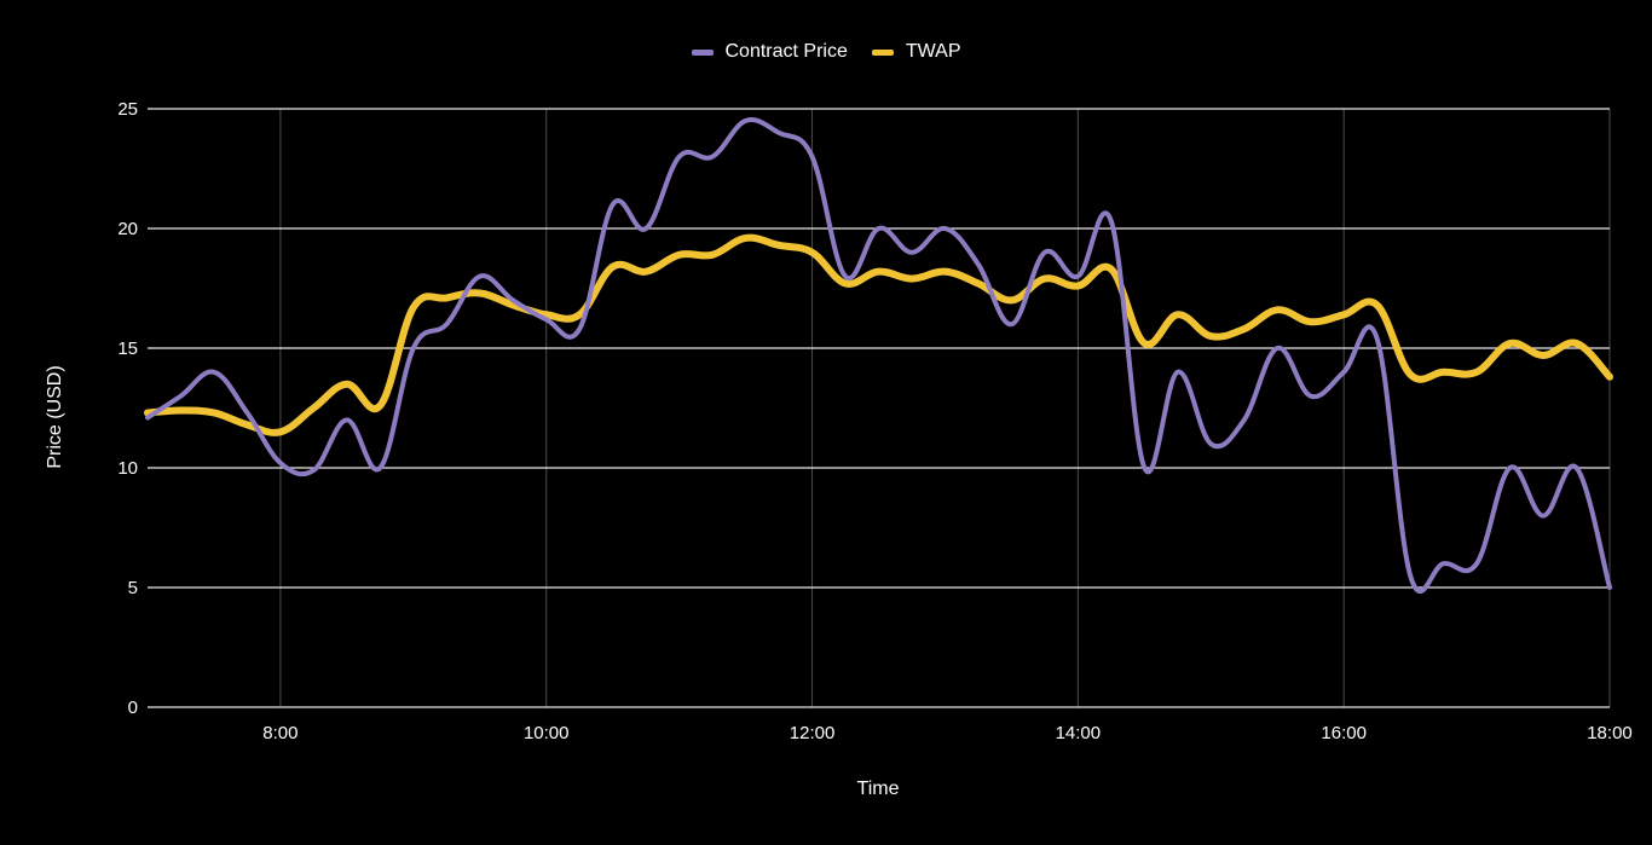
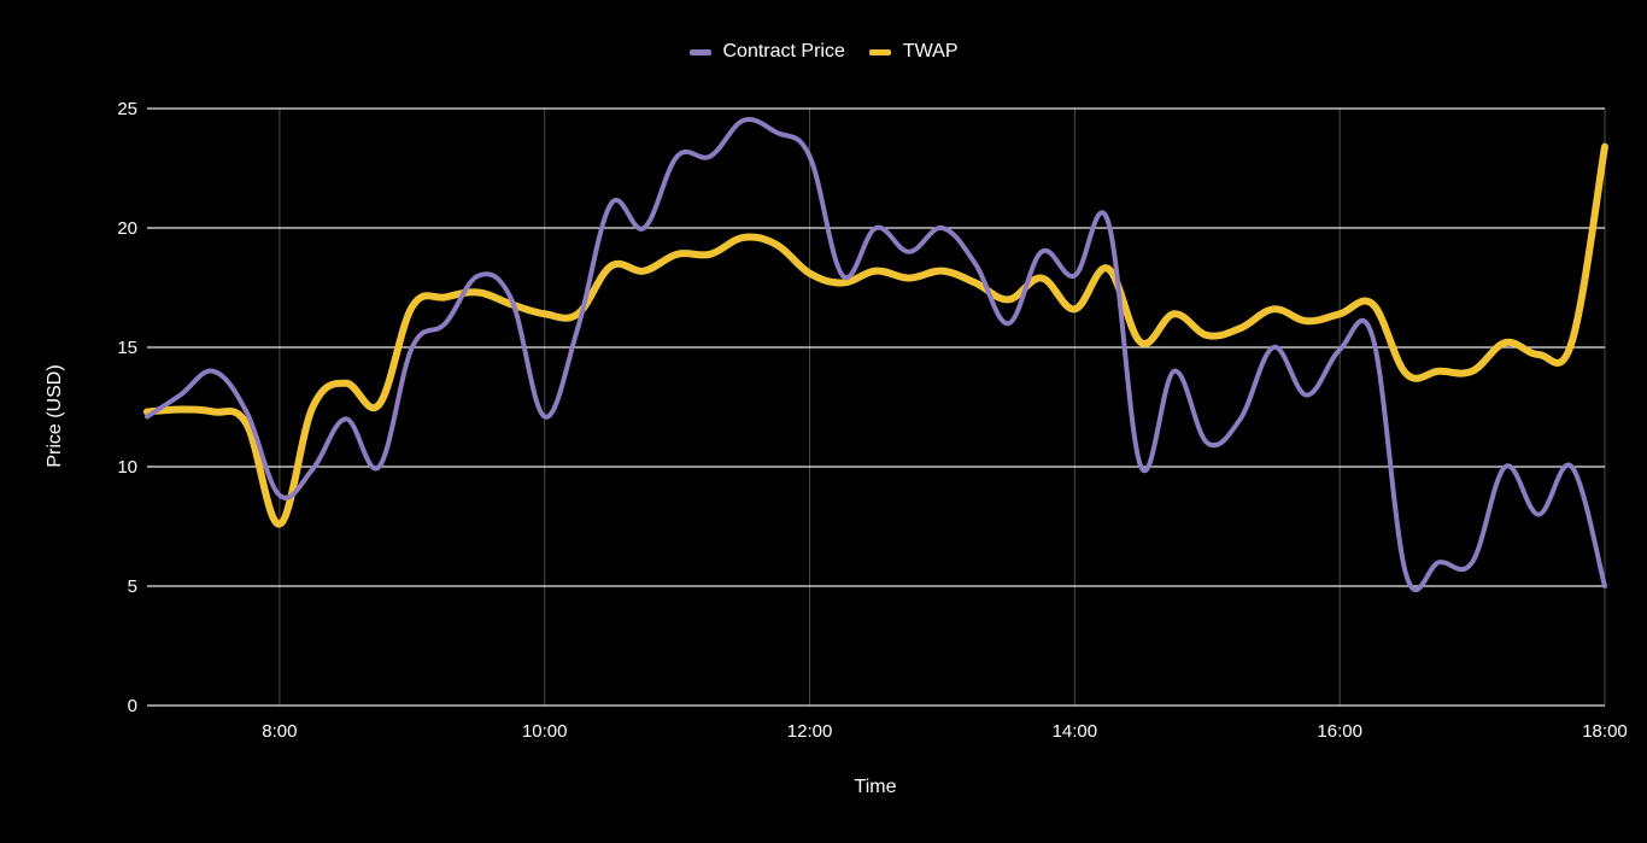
Contract Price/8:00: 10.2 -> 8.8
TWAP/8:00: 11.5 -> 7.6
Contract Price/10:00: 16.2 -> 12.1
TWAP/12:00: 19.0 -> 18.1
TWAP/14:00: 17.6 -> 16.6
Contract Price/16:00: 14.0 -> 14.9
TWAP/18:00: 13.8 -> 23.4
